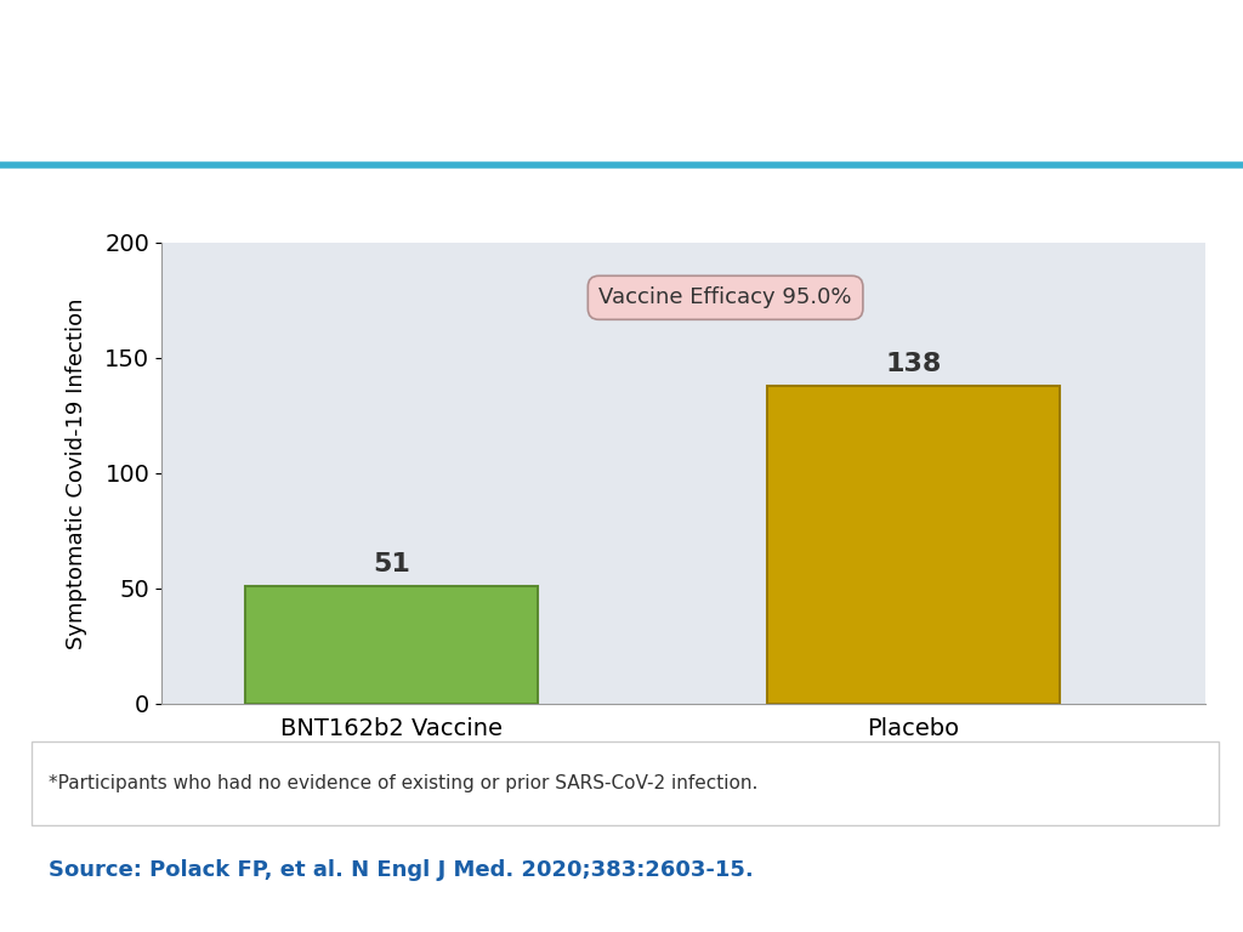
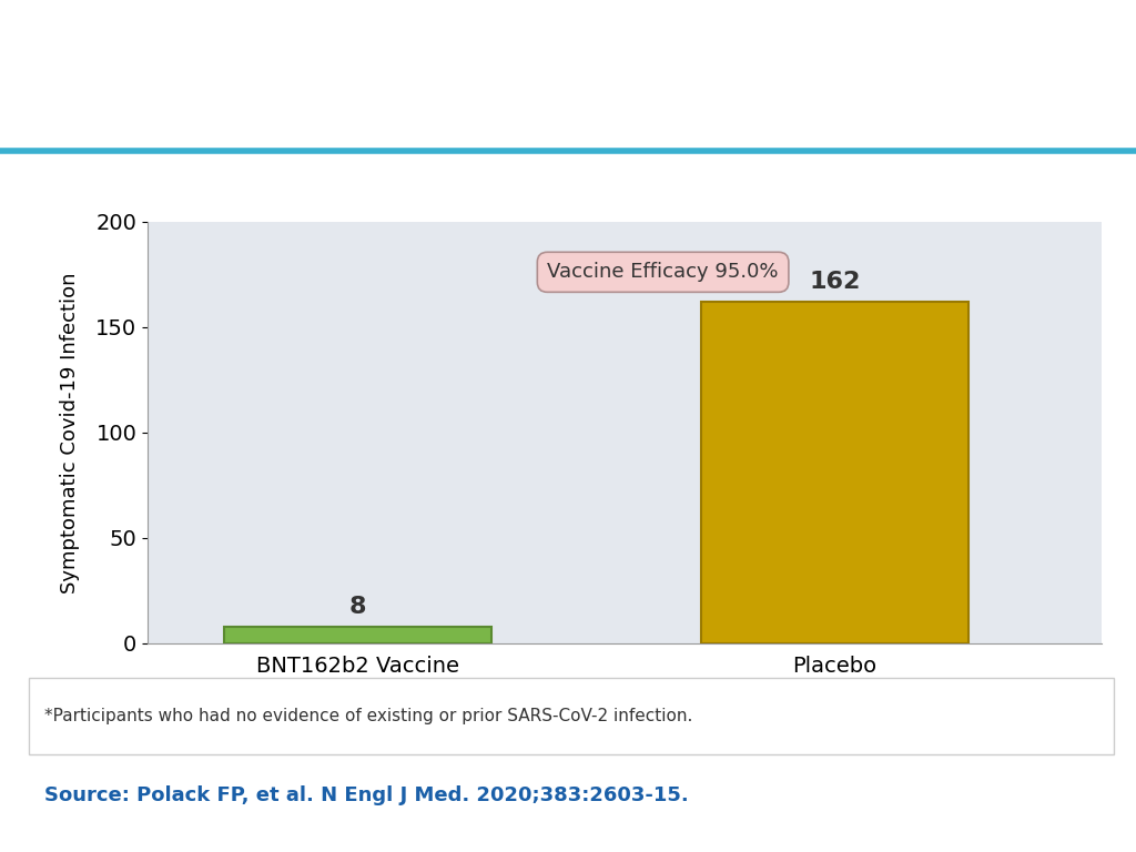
BNT162b2 Vaccine: 51 -> 8
Placebo: 138 -> 162
